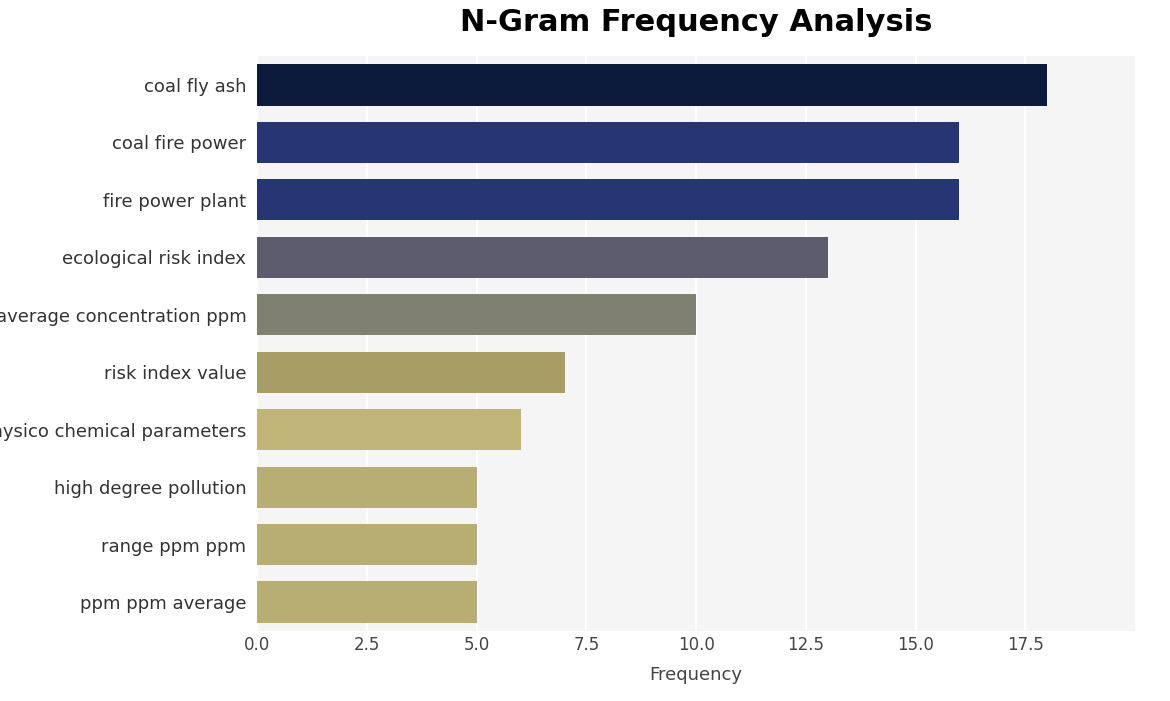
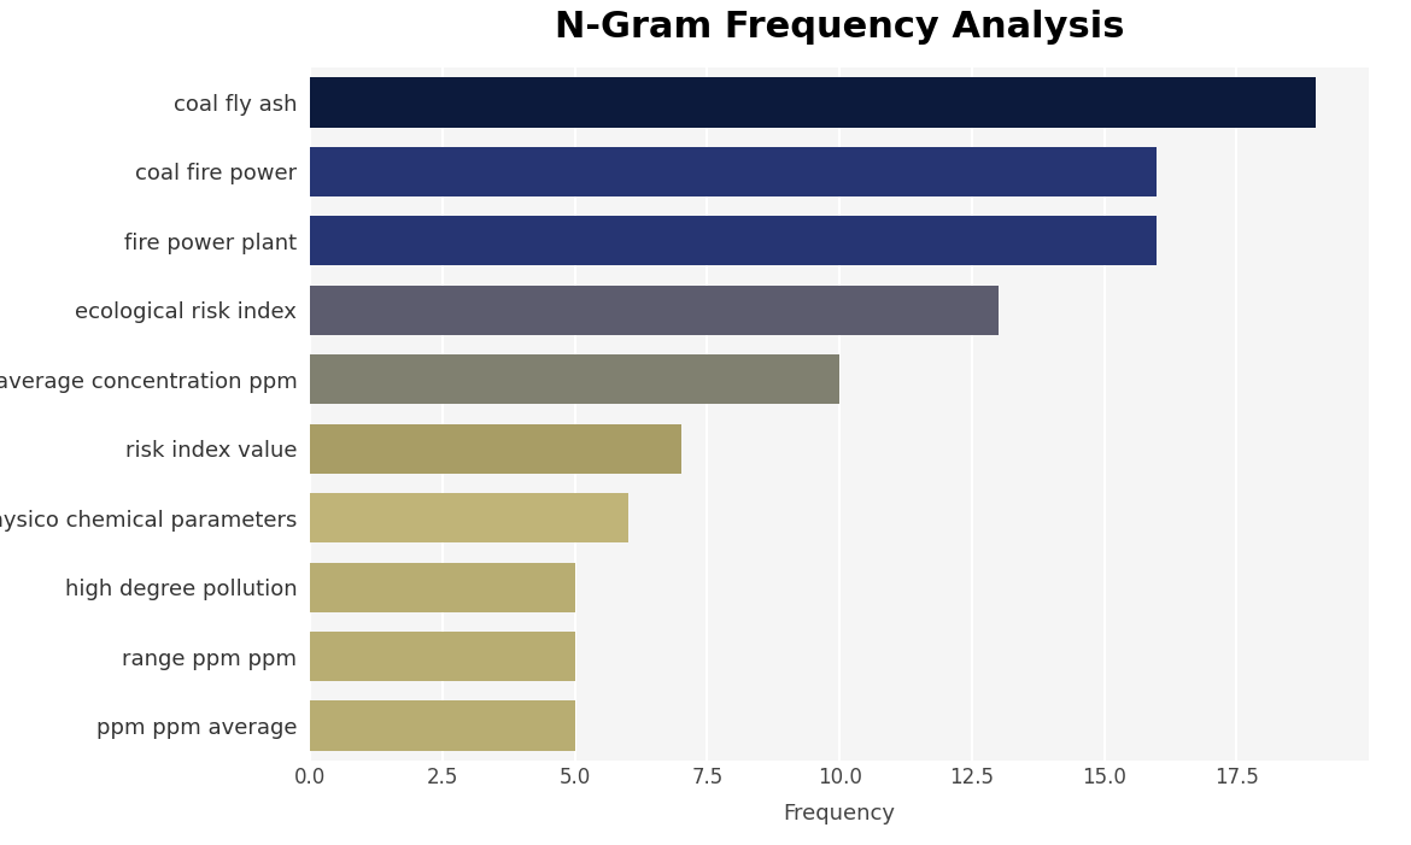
coal fly ash: 18 -> 19
